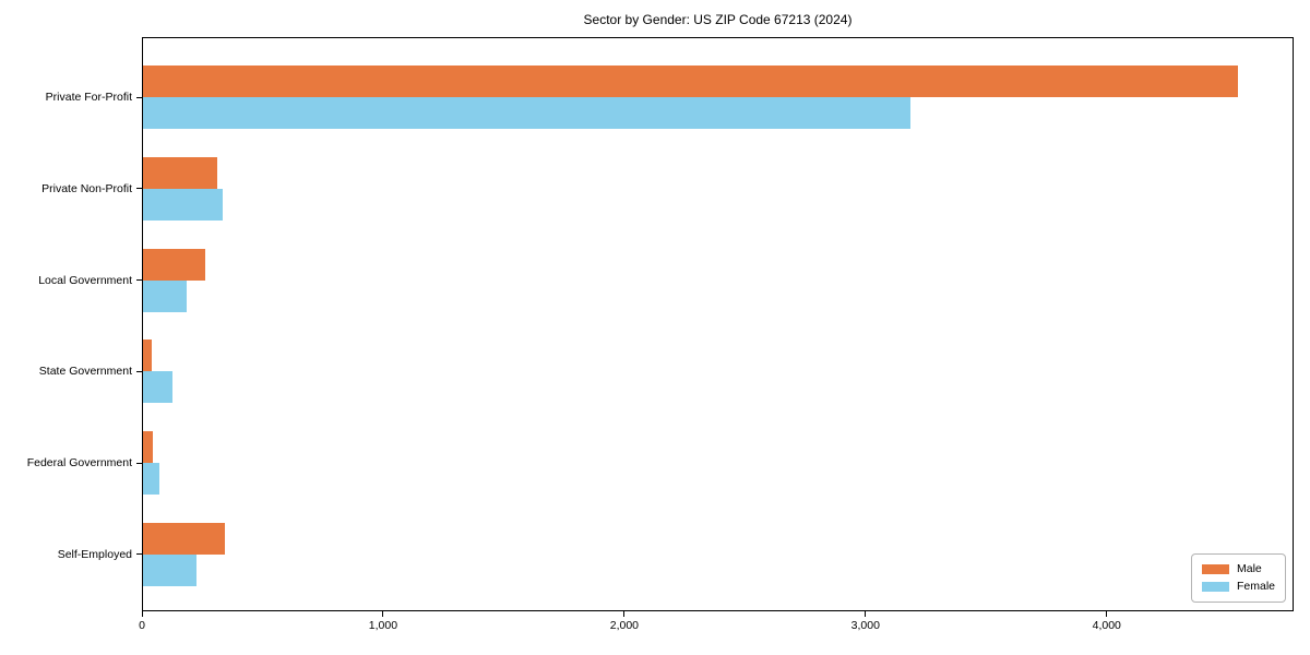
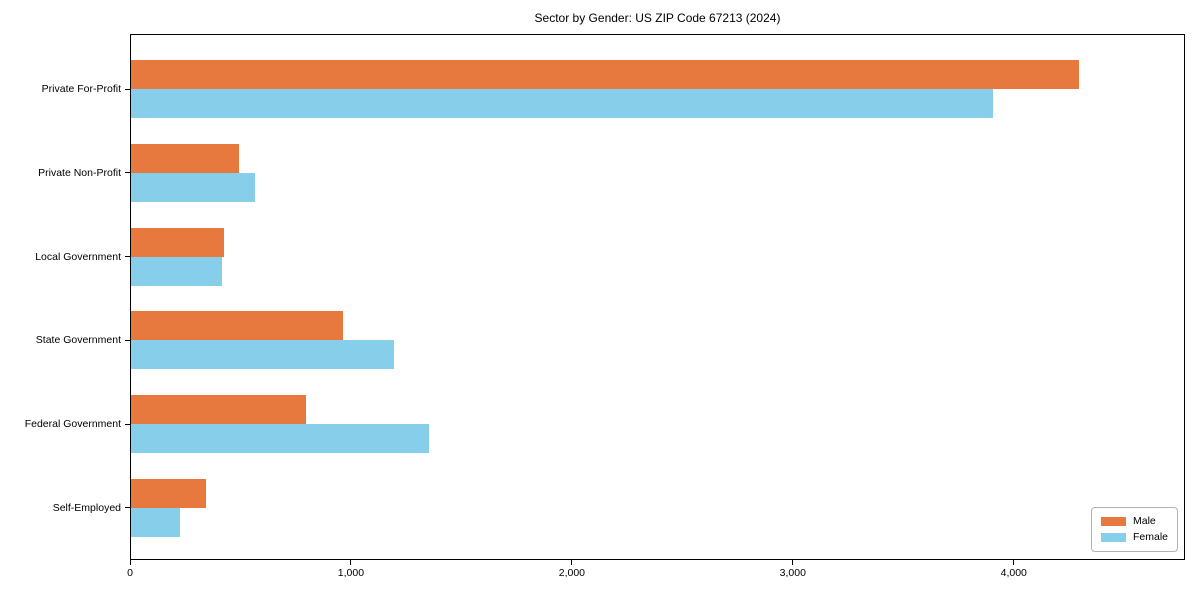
Male/Private For-Profit: 4540 -> 4290
Female/Private For-Profit: 3180 -> 3900
Male/Private Non-Profit: 310 -> 490
Female/Private Non-Profit: 330 -> 560
Male/Local Government: 260 -> 420
Female/Local Government: 180 -> 410
Male/State Government: 40 -> 960
Female/State Government: 120 -> 1190
Male/Federal Government: 40 -> 790
Female/Federal Government: 70 -> 1350
